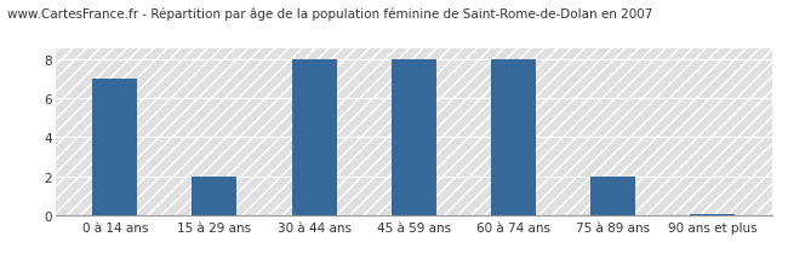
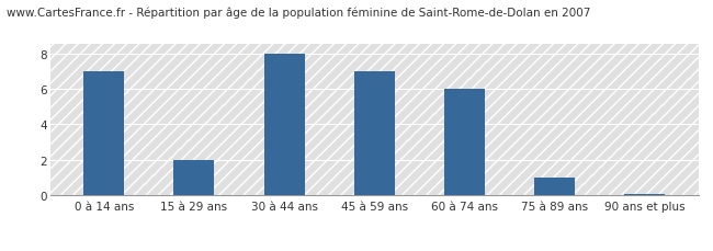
45 à 59 ans: 8.0 -> 7.0
60 à 74 ans: 8.0 -> 6.0
75 à 89 ans: 2.0 -> 1.0
